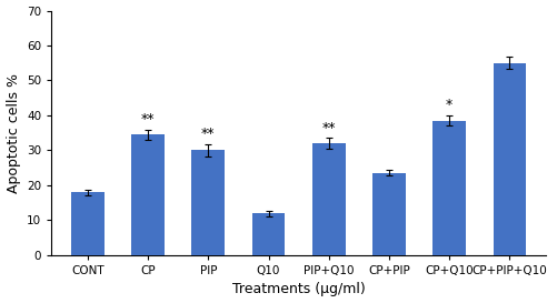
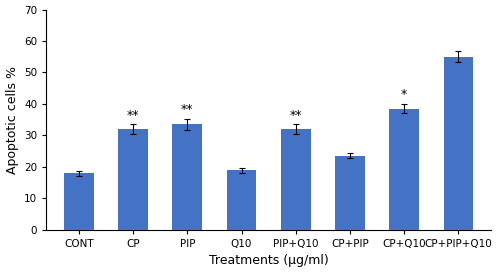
CP: 34.5 -> 32.0
PIP: 30.0 -> 33.5
Q10: 12.0 -> 19.0
